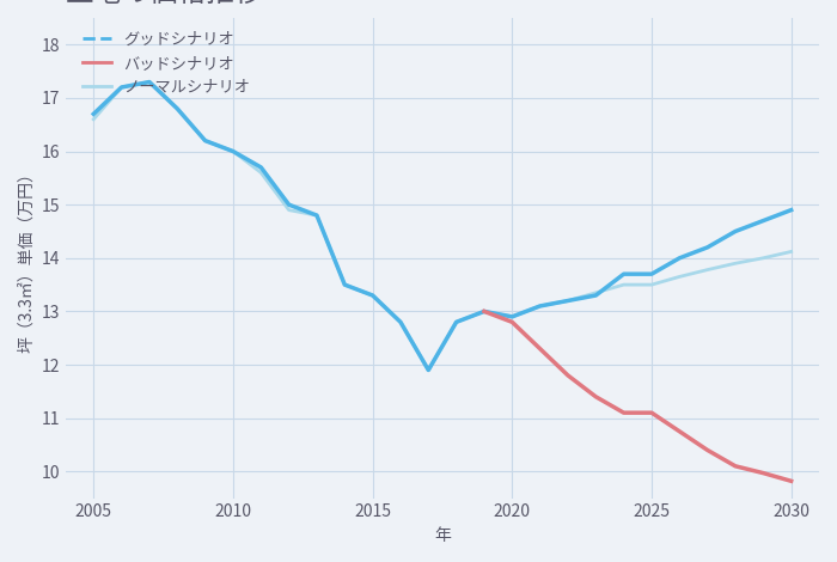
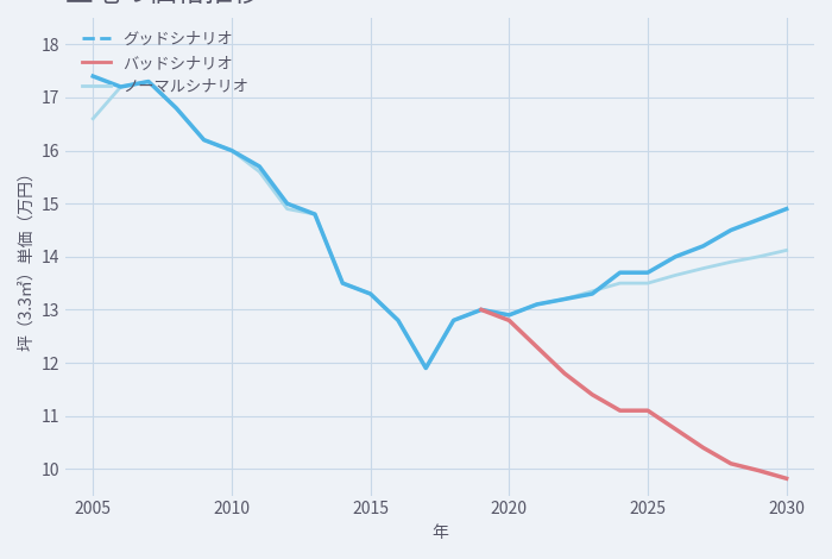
グッドシナリオ/2005: 16.7 -> 17.4
